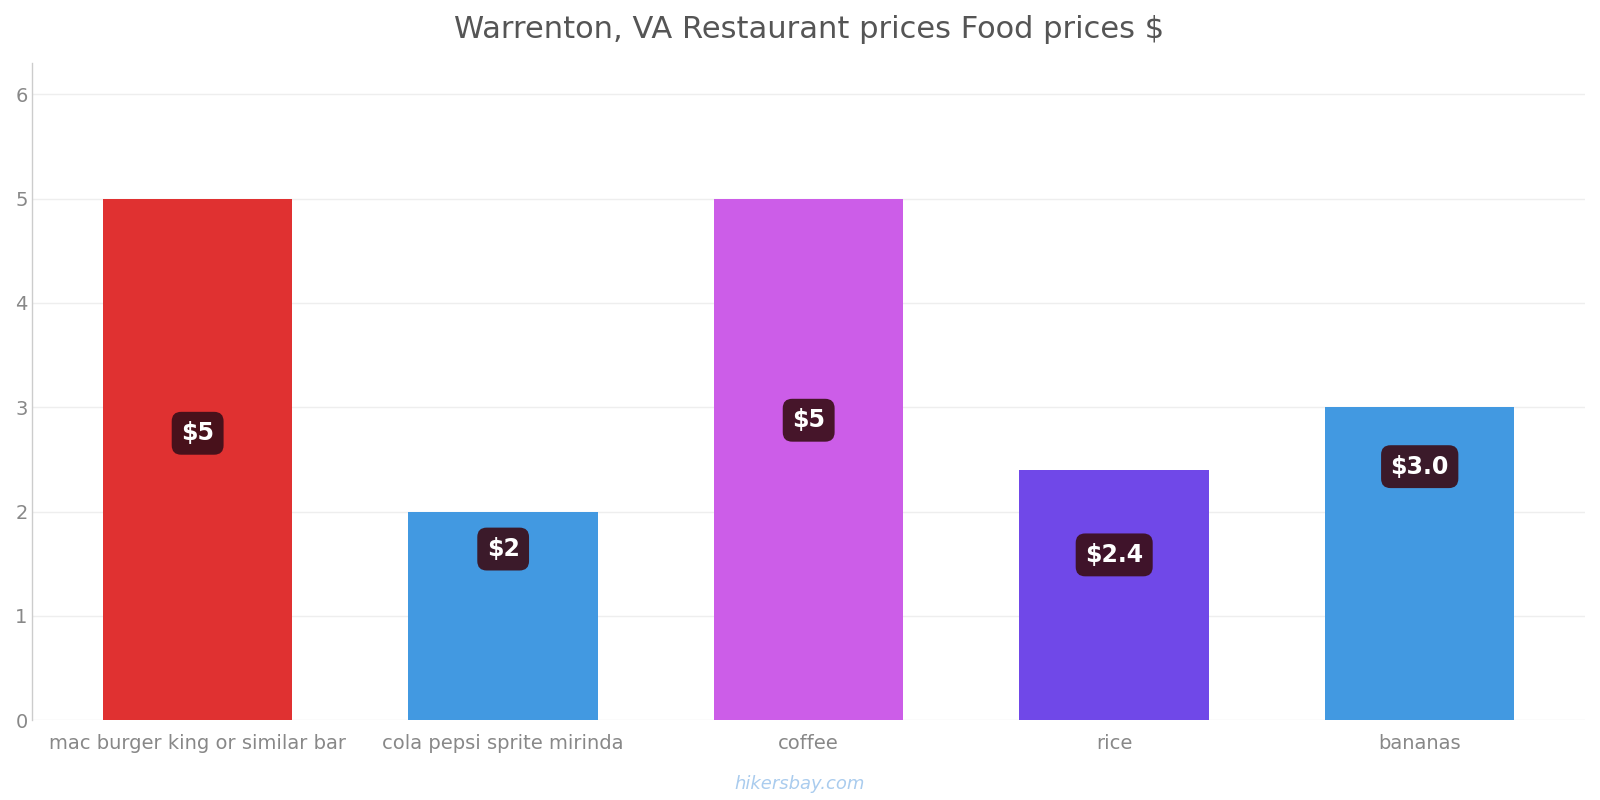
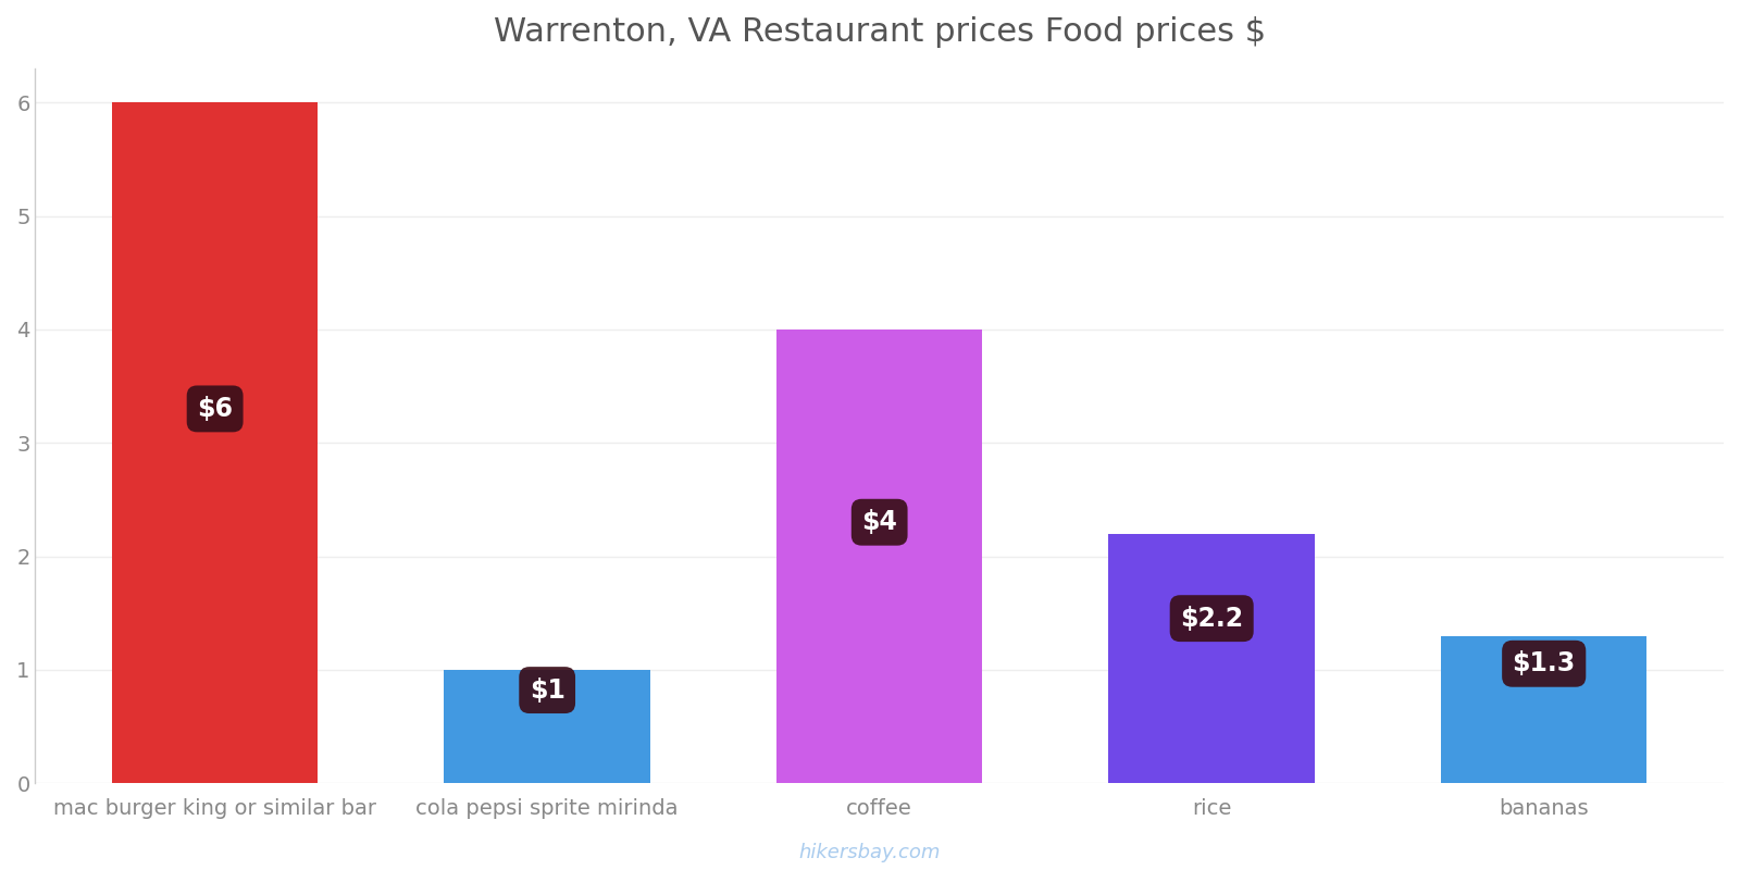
mac burger king or similar bar: $5 -> $6
cola pepsi sprite mirinda: $2 -> $1
coffee: $5 -> $4
rice: $2.4 -> $2.2
bananas: $3.0 -> $1.3
